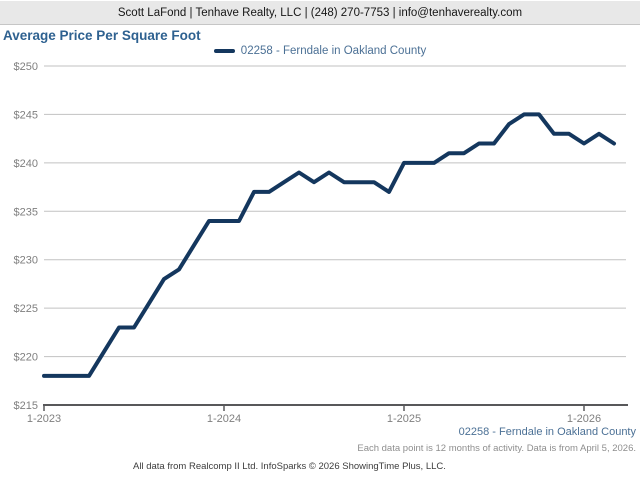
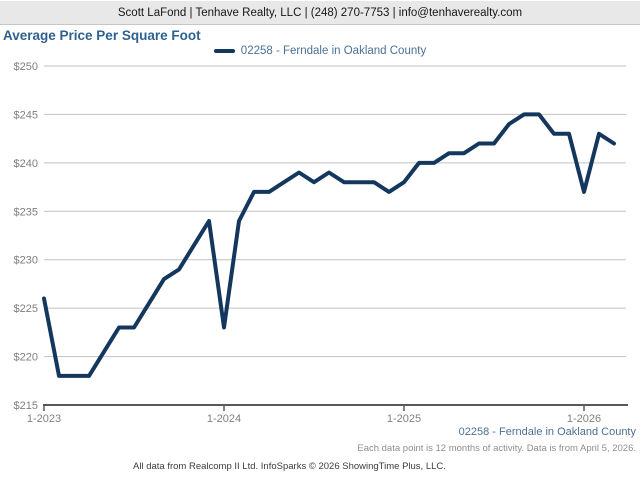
1-2023: $218 -> $226
1-2024: $234 -> $223
1-2025: $240 -> $238
1-2026: $242 -> $237
